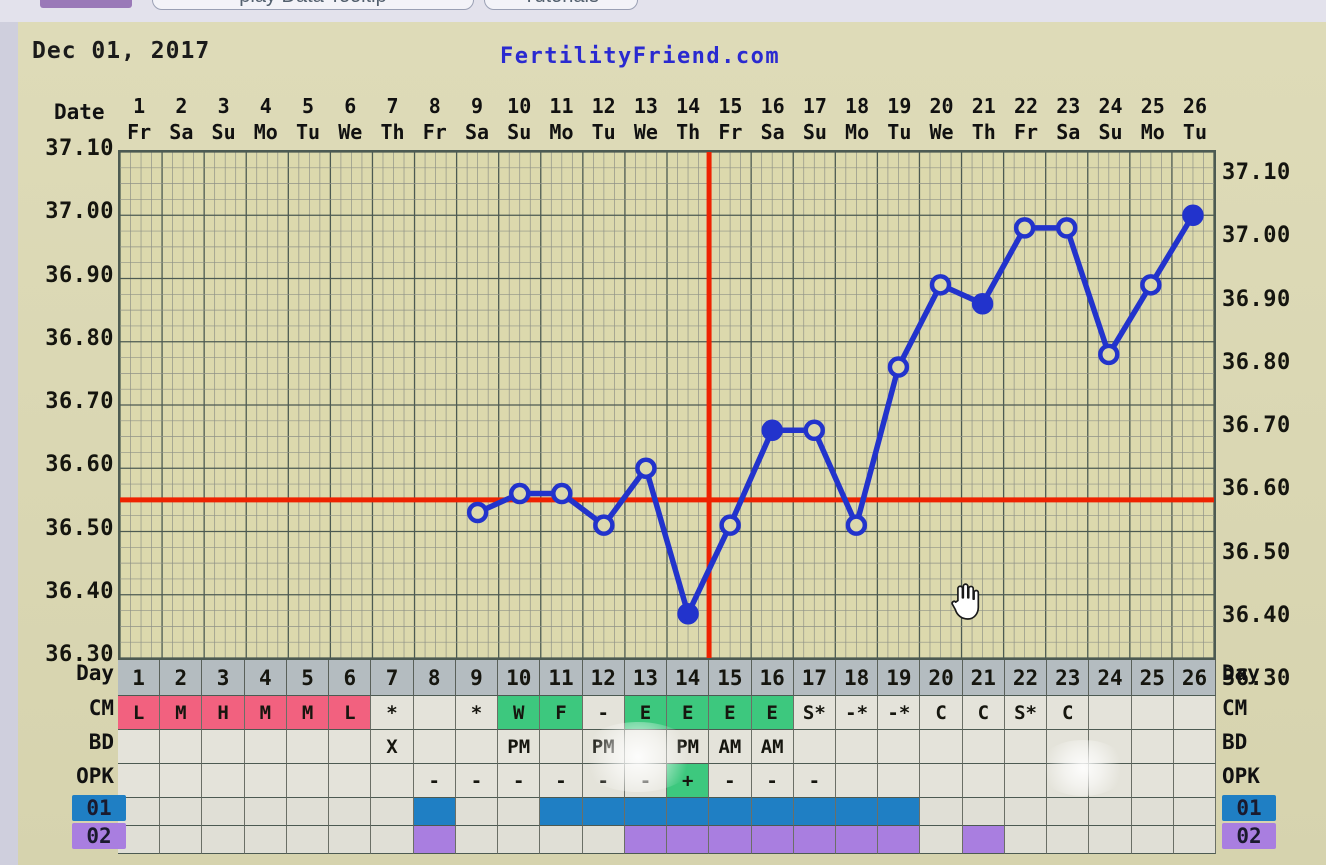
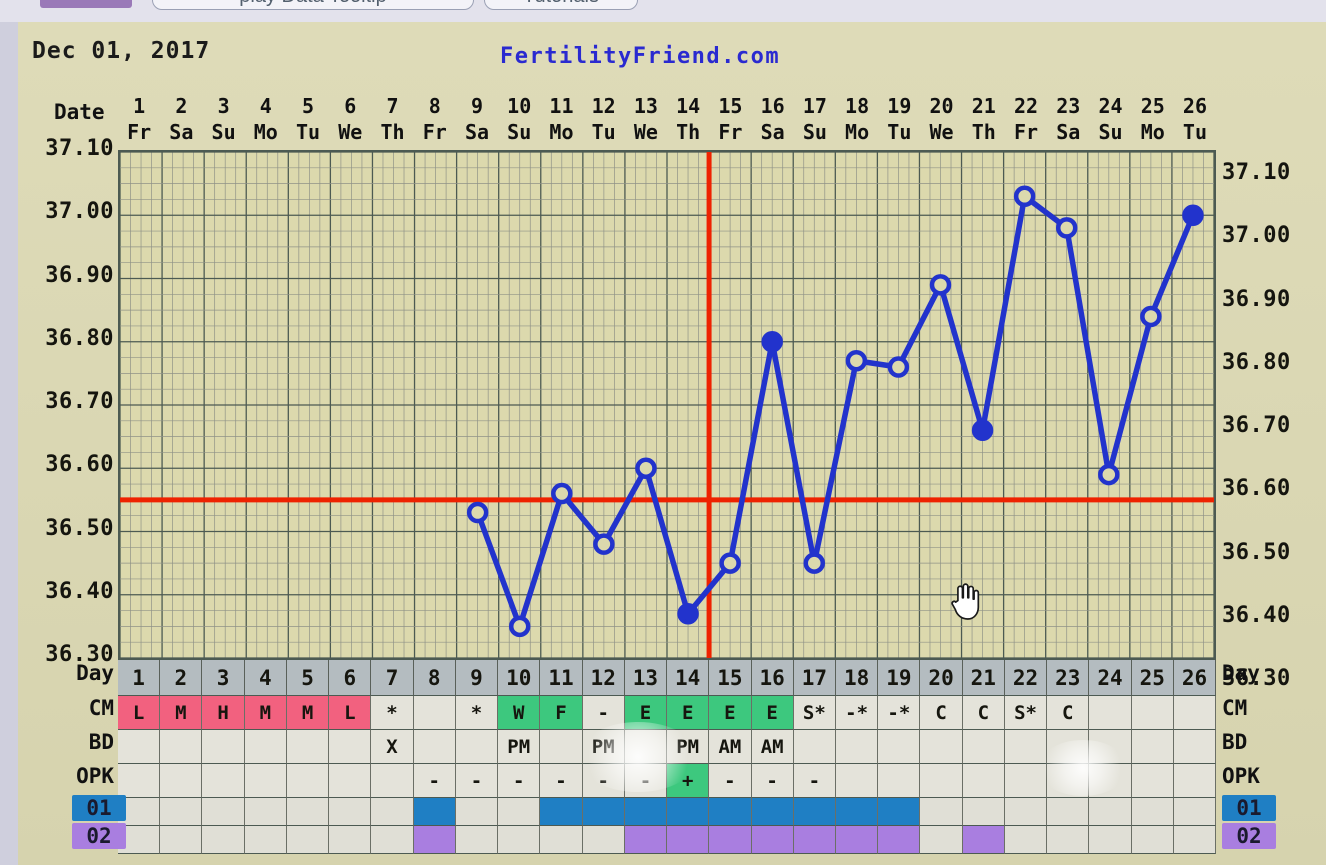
10: 36.56 -> 36.35
12: 36.51 -> 36.48
15: 36.51 -> 36.45
16: 36.66 -> 36.80
17: 36.66 -> 36.45
18: 36.51 -> 36.77
21: 36.86 -> 36.66
22: 36.98 -> 37.03
24: 36.78 -> 36.59
25: 36.89 -> 36.84
